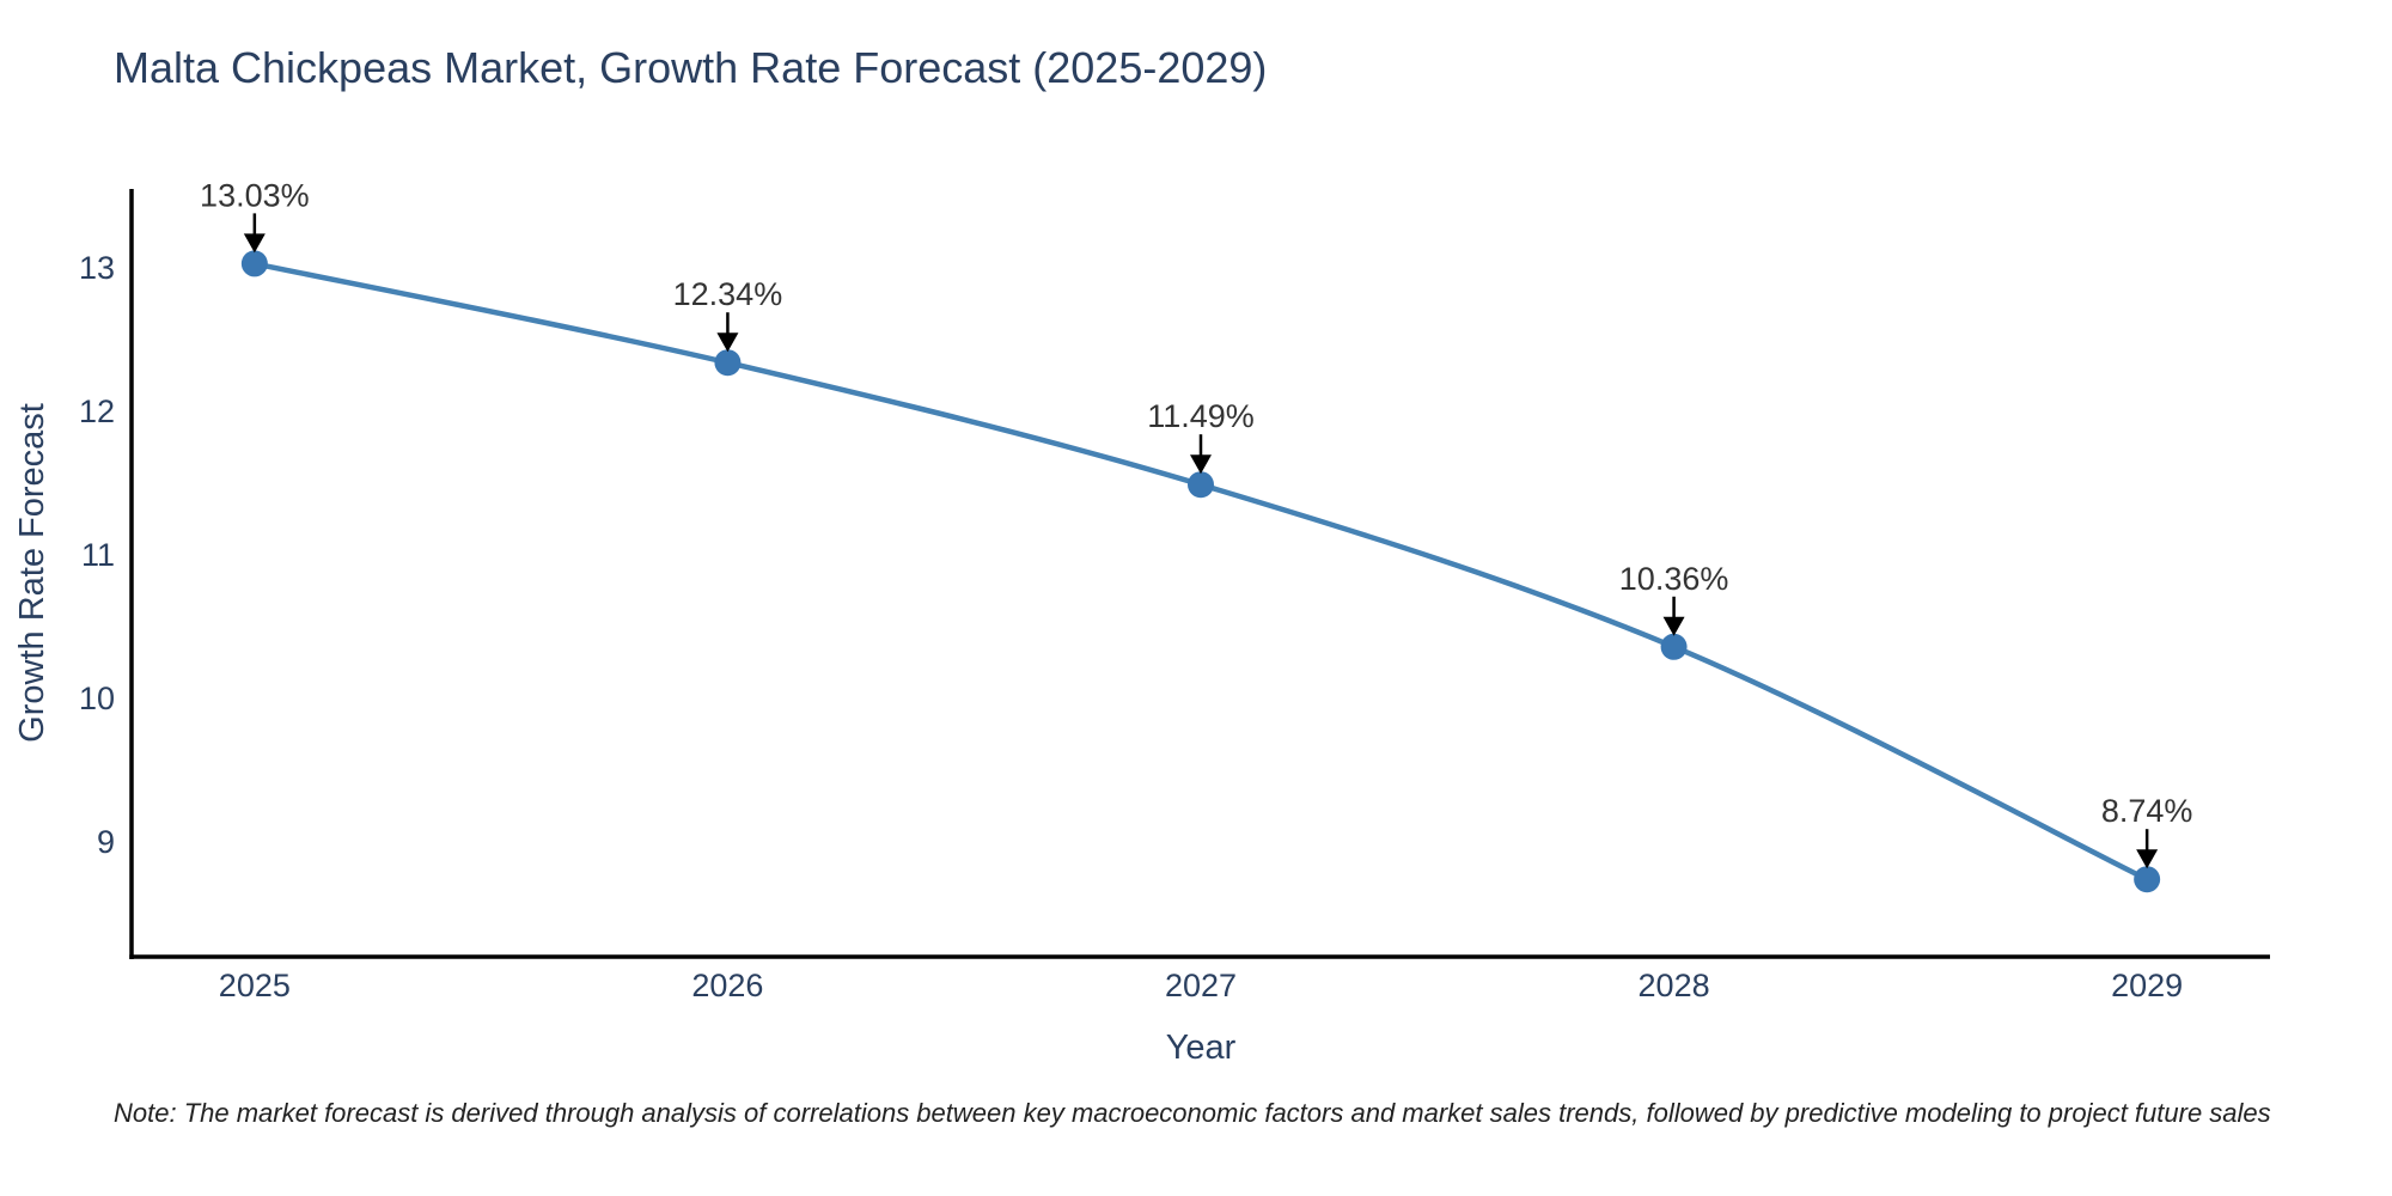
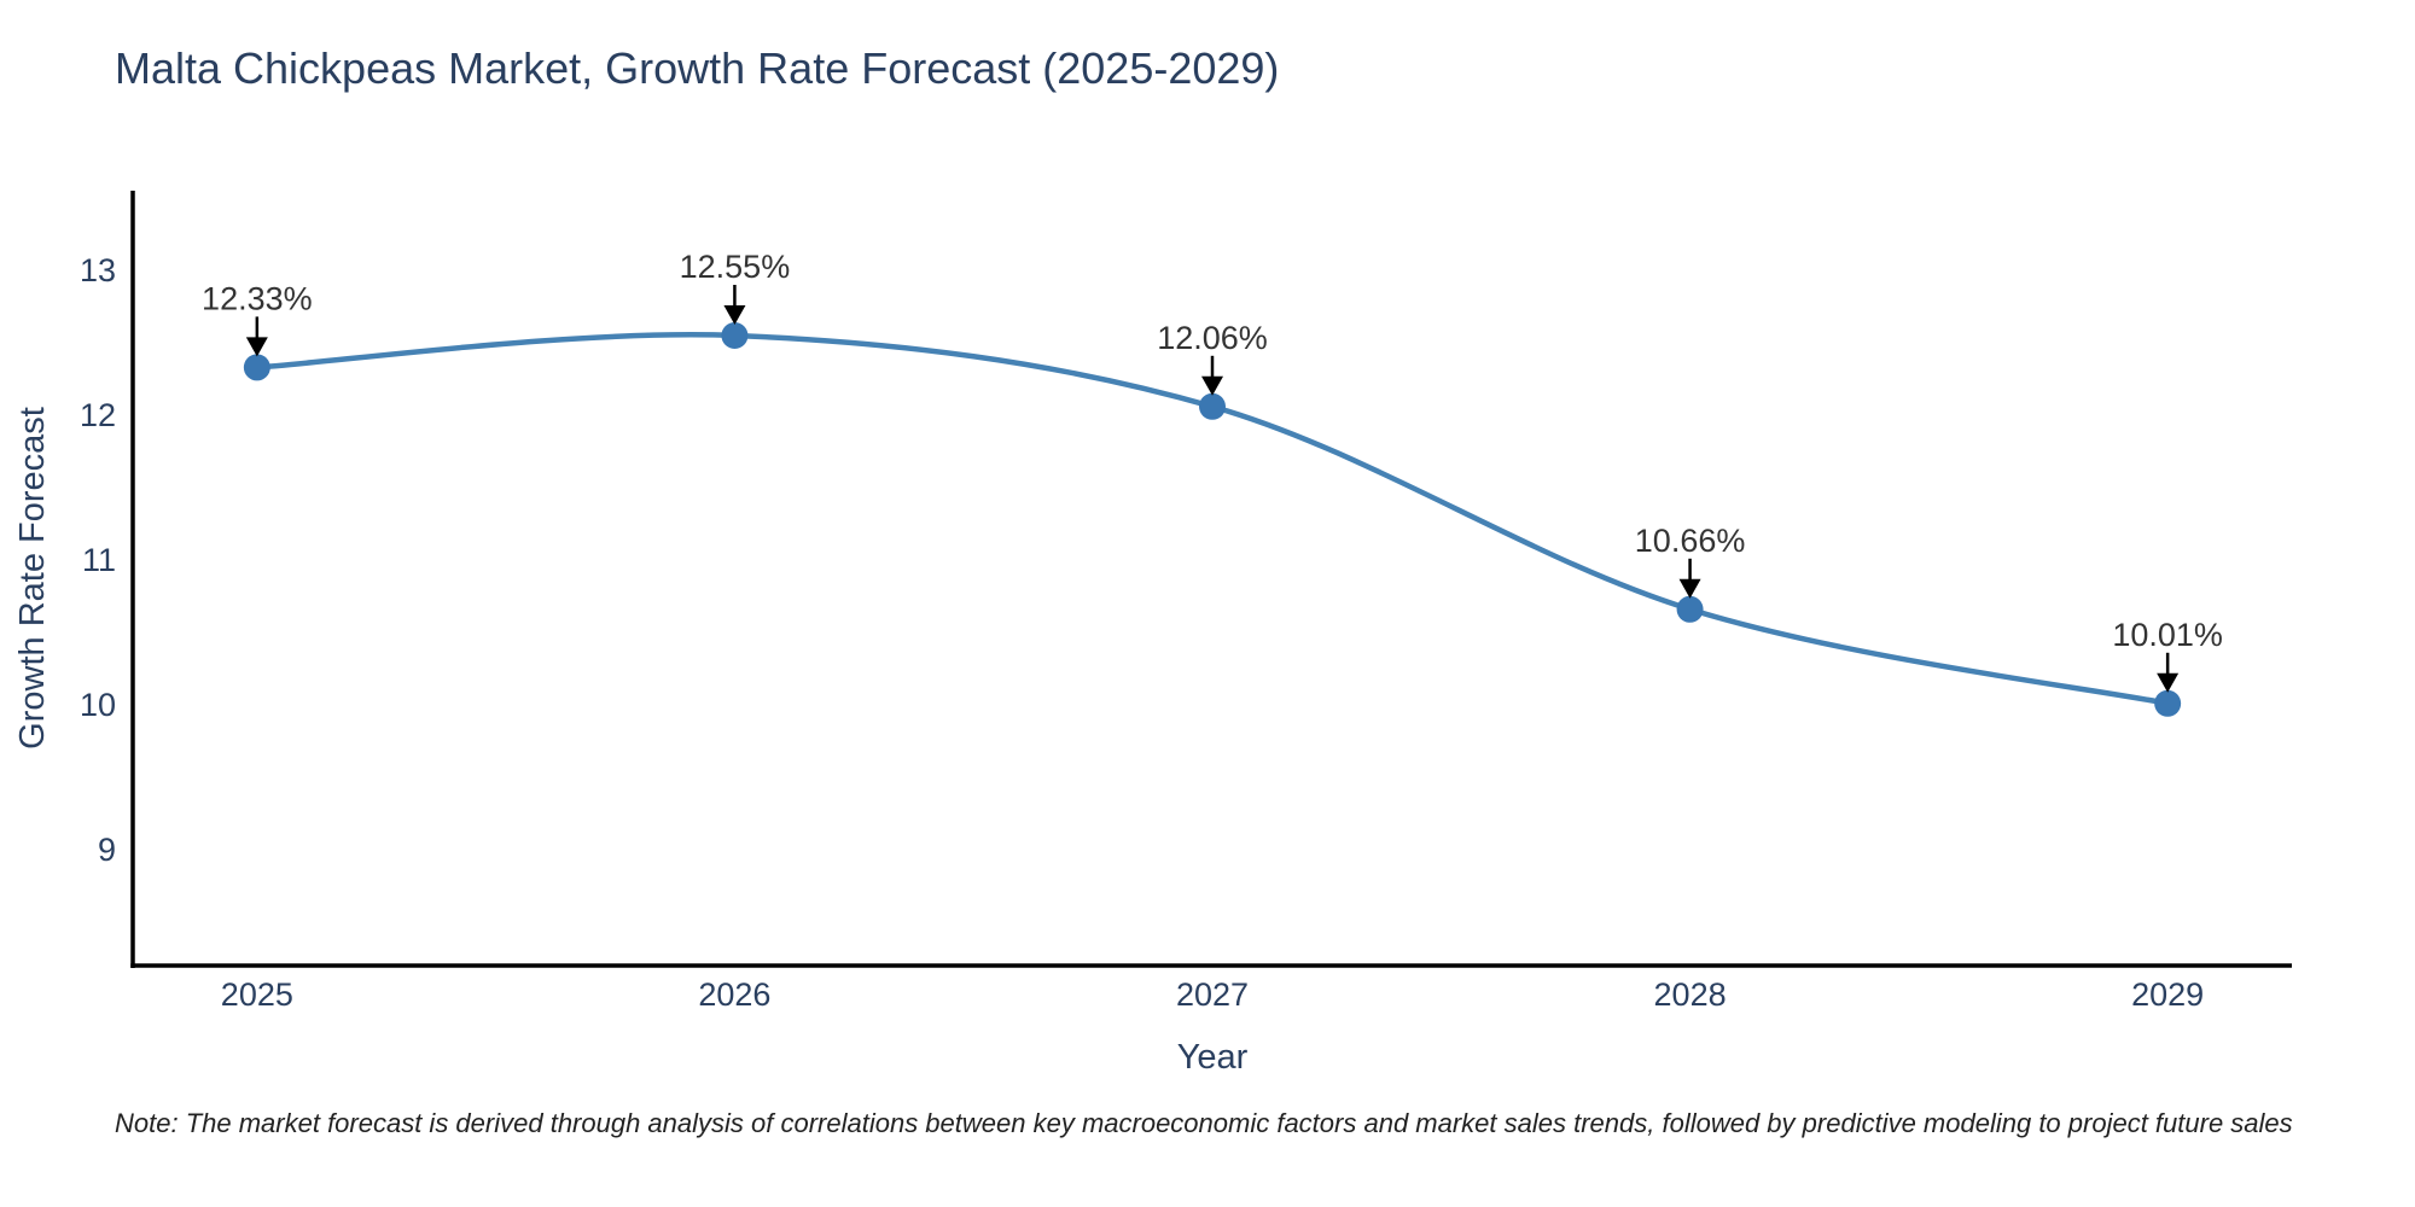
2025: 13.03% -> 12.33%
2026: 12.34% -> 12.55%
2027: 11.49% -> 12.06%
2028: 10.36% -> 10.66%
2029: 8.74% -> 10.01%
